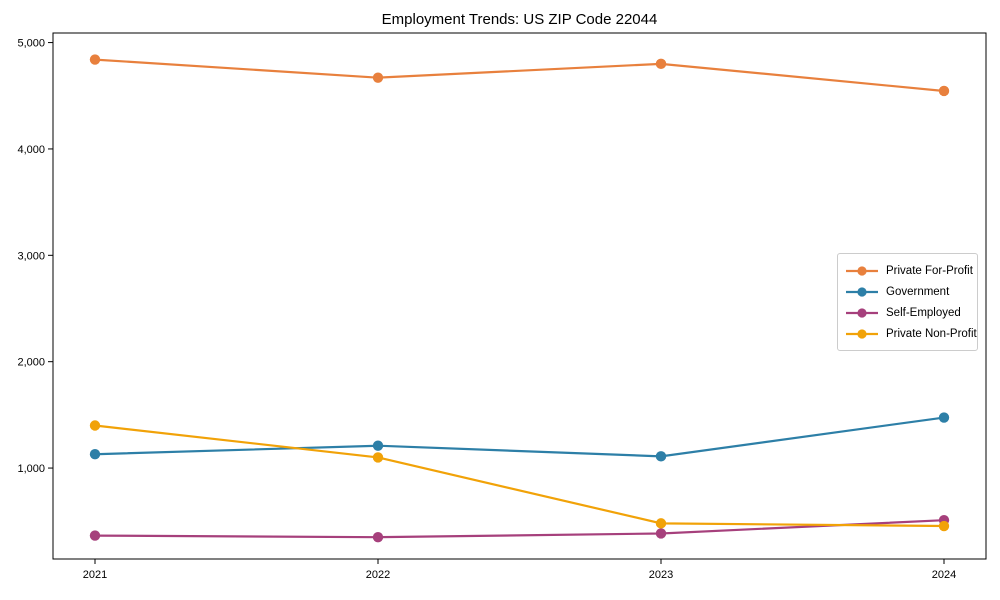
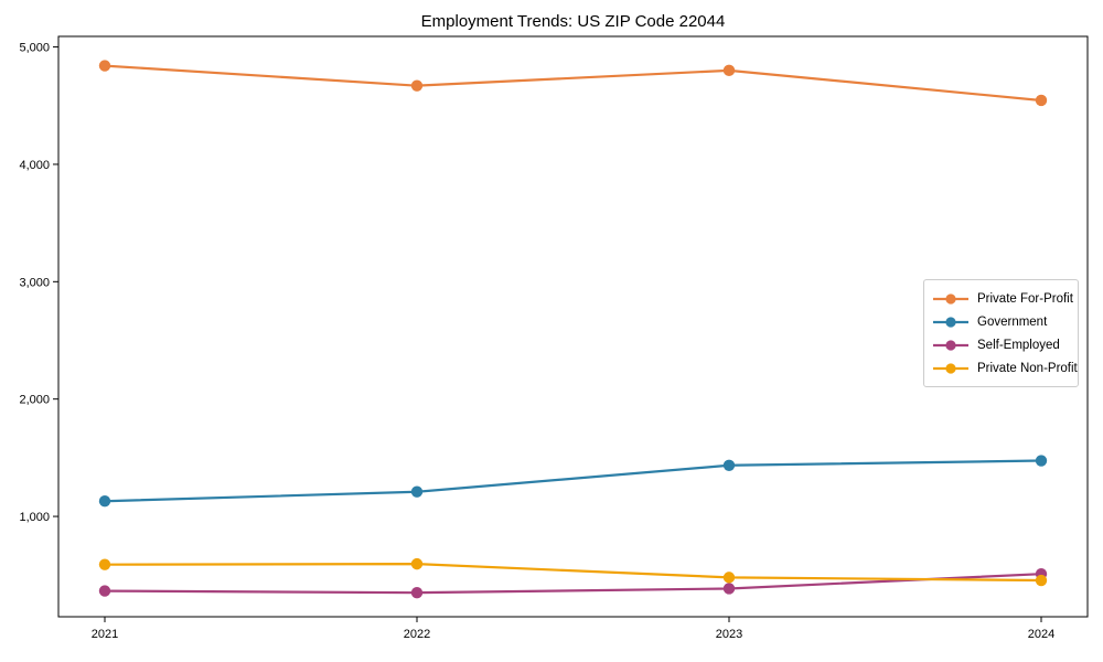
Private Non-Profit/2021: 1400 -> 590
Private Non-Profit/2022: 1100 -> 600
Government/2023: 1110 -> 1440
